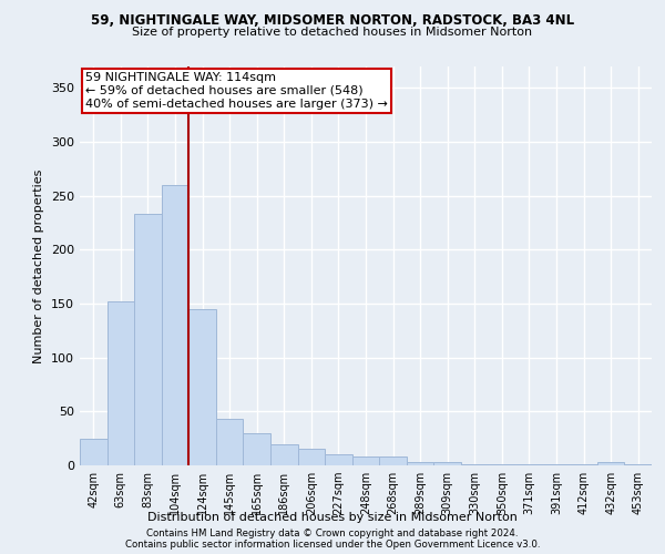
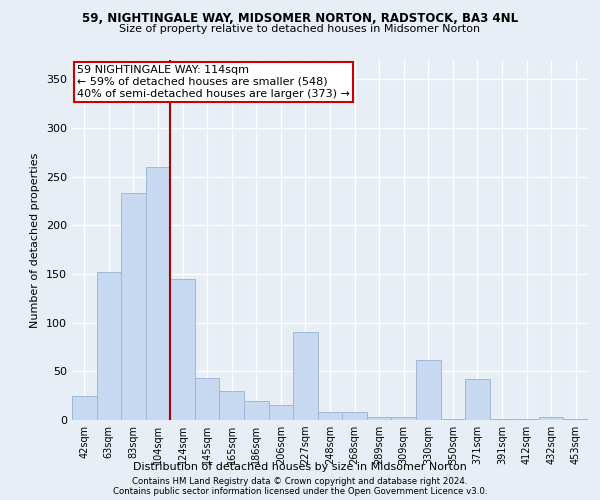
227sqm: 10 -> 90
330sqm: 1 -> 62
371sqm: 1 -> 42
